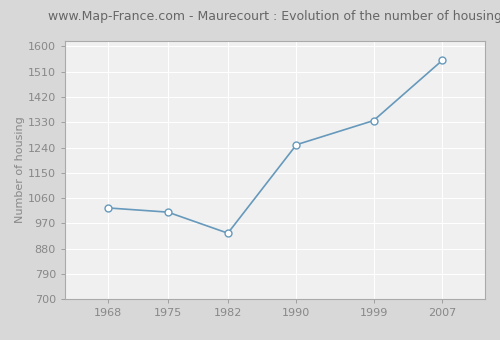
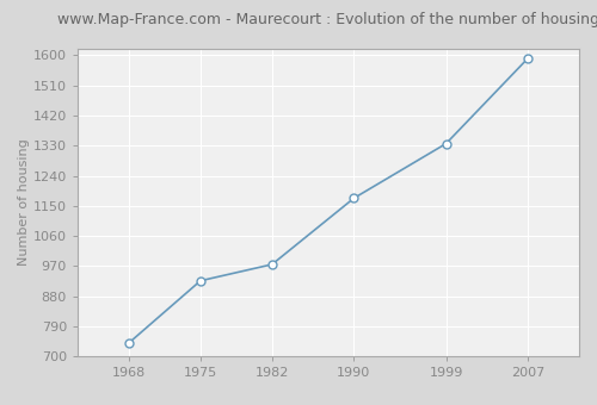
1968: 1025 -> 740
1975: 1010 -> 926
1982: 935 -> 975
1990: 1250 -> 1173
2007: 1550 -> 1591
